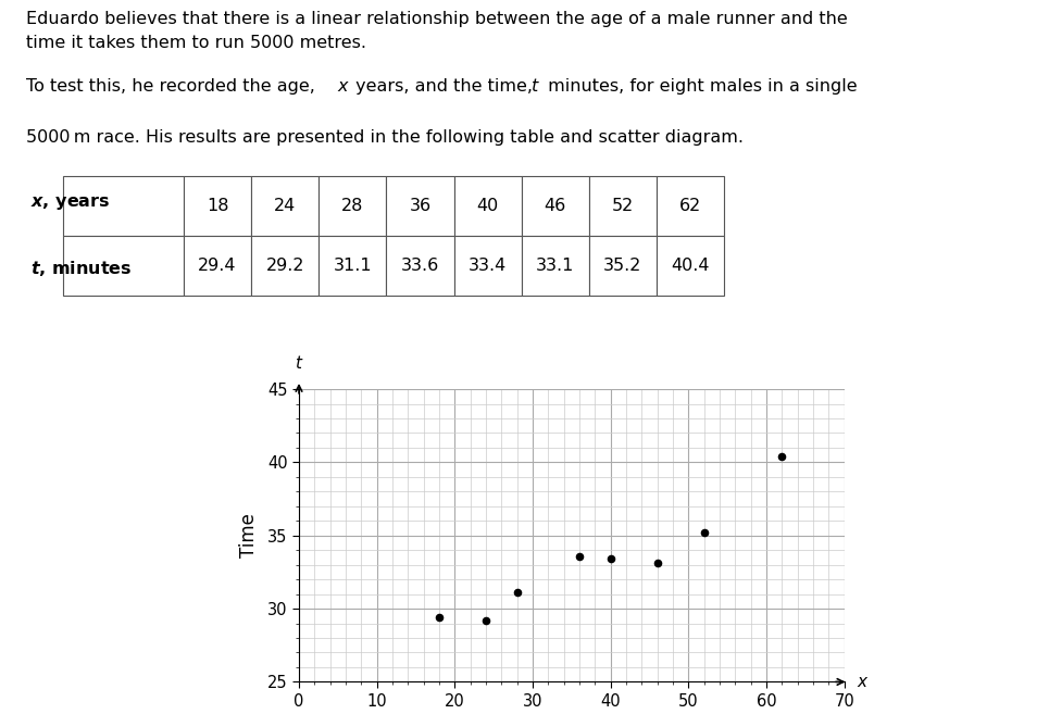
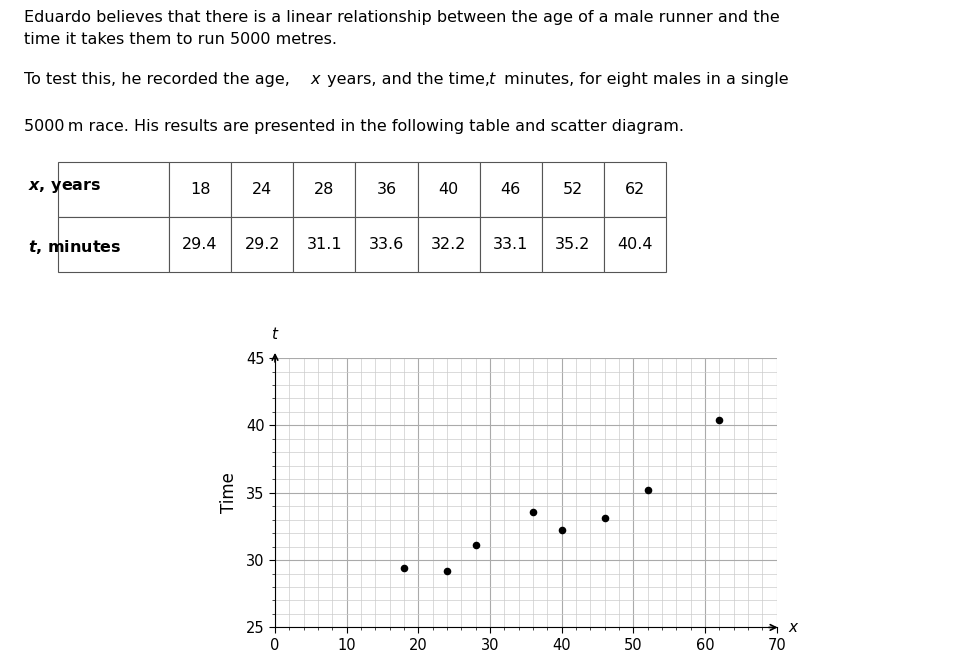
40: 33.4 -> 32.2
